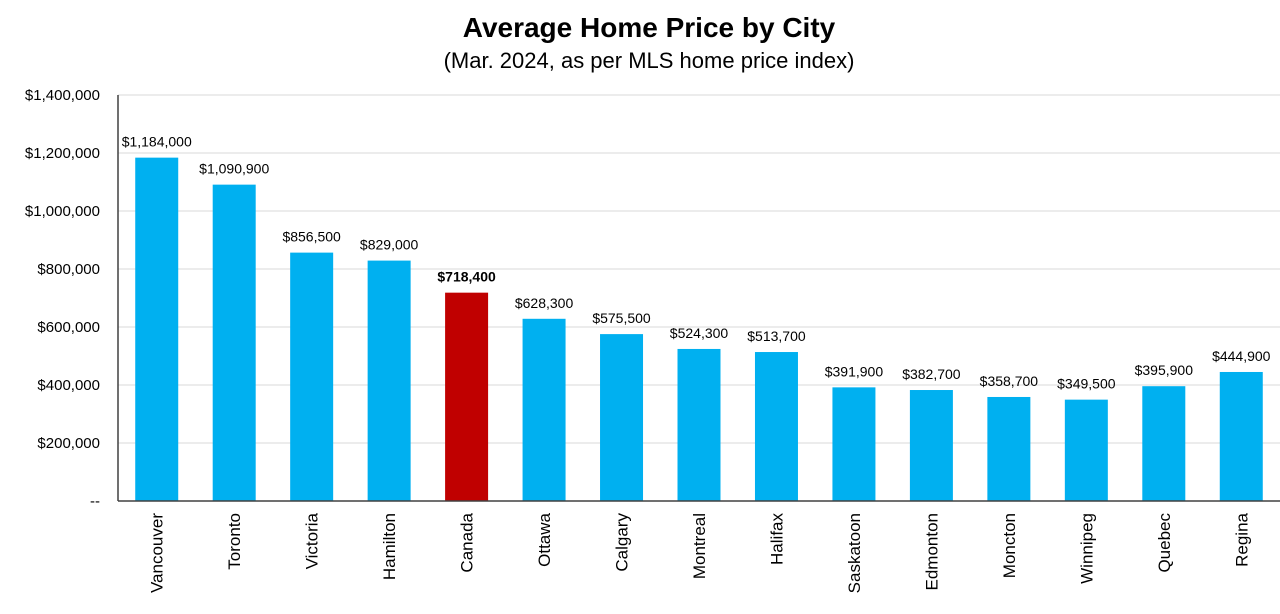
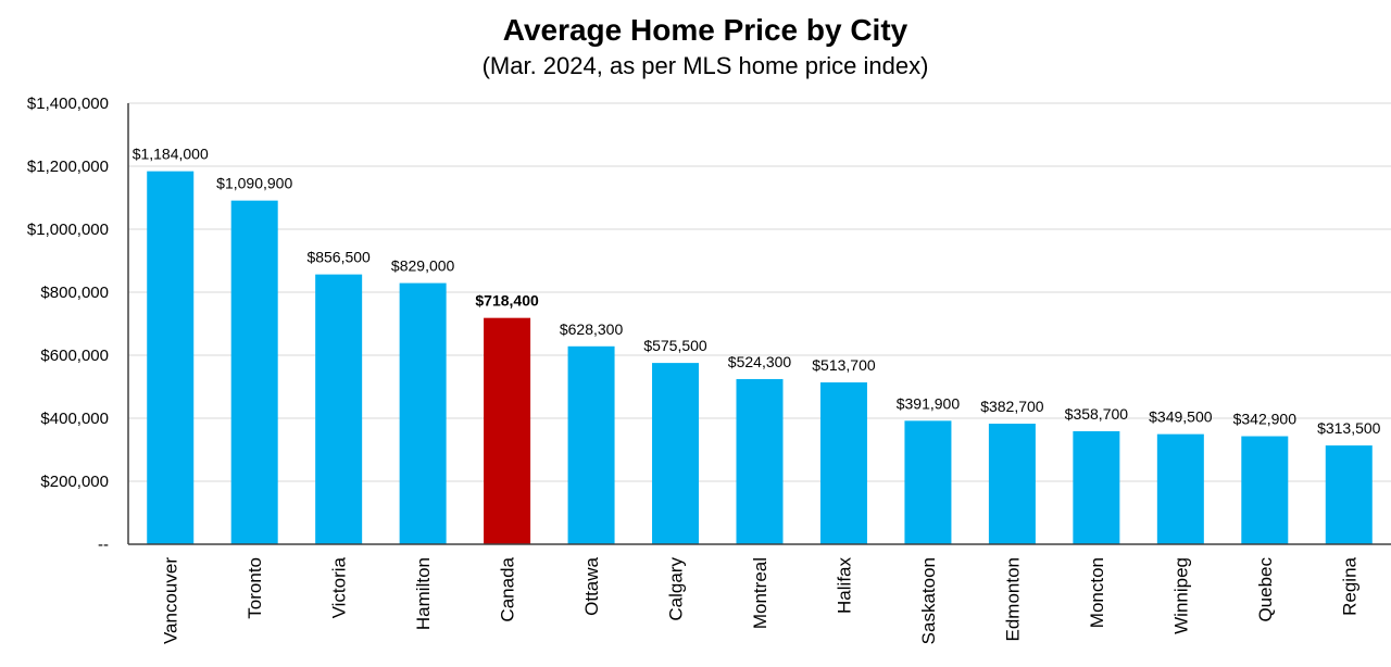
Quebec: $395,900 -> $342,900
Regina: $444,900 -> $313,500
